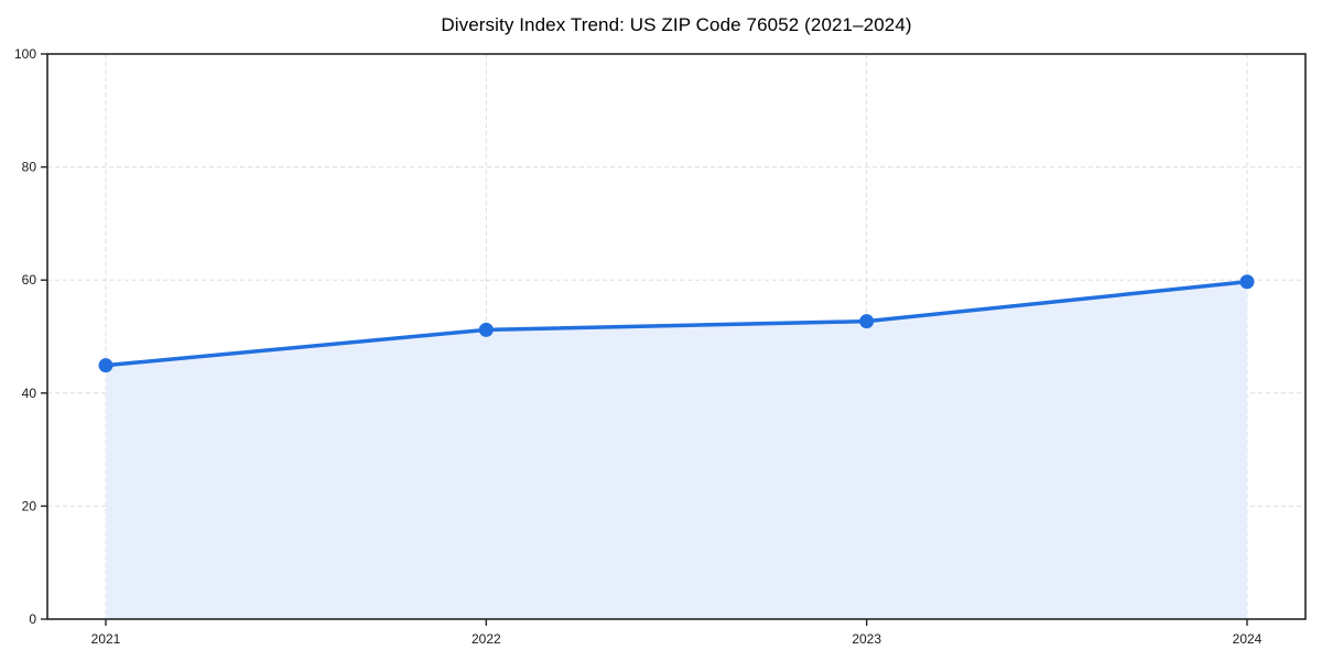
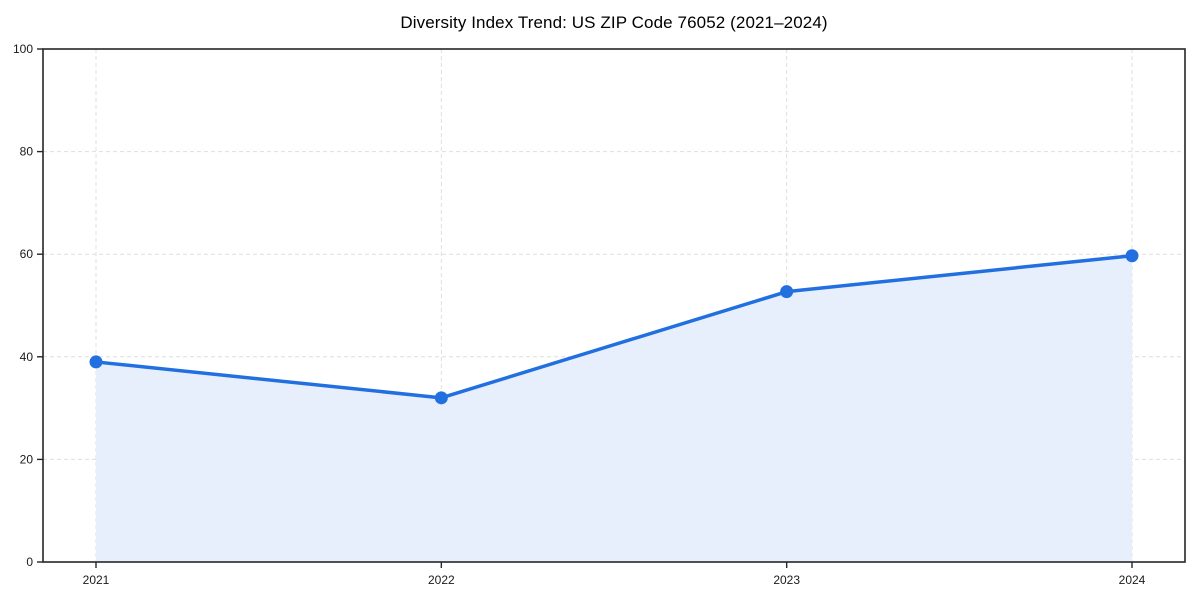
2021: 45 -> 39
2022: 51 -> 32
